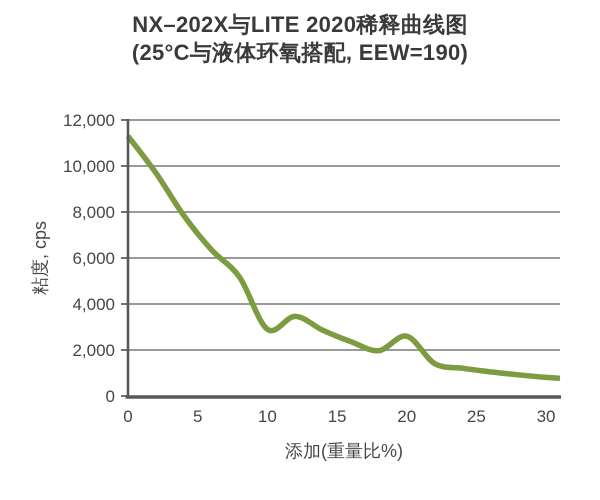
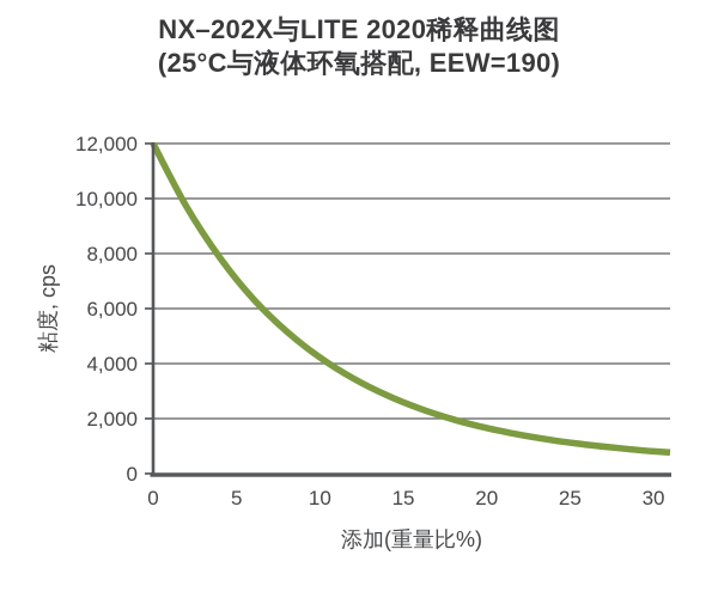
0: 11300 -> 12000
10: 2900 -> 4200
20: 2600 -> 1700
